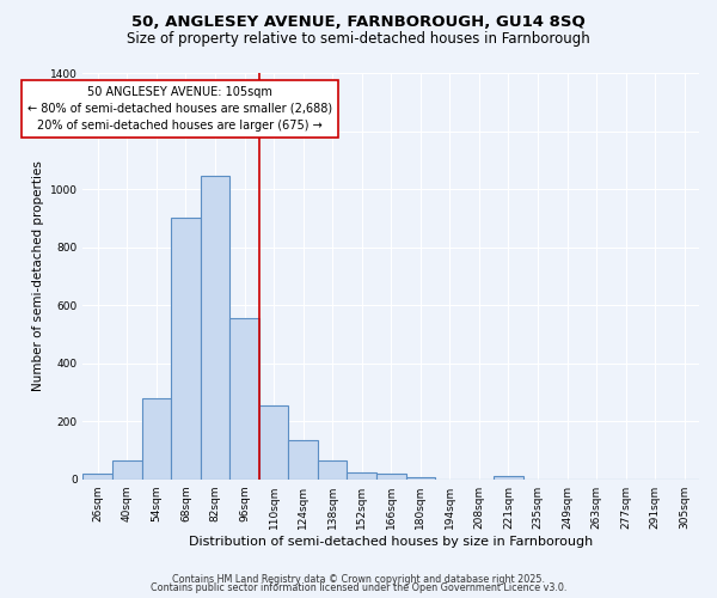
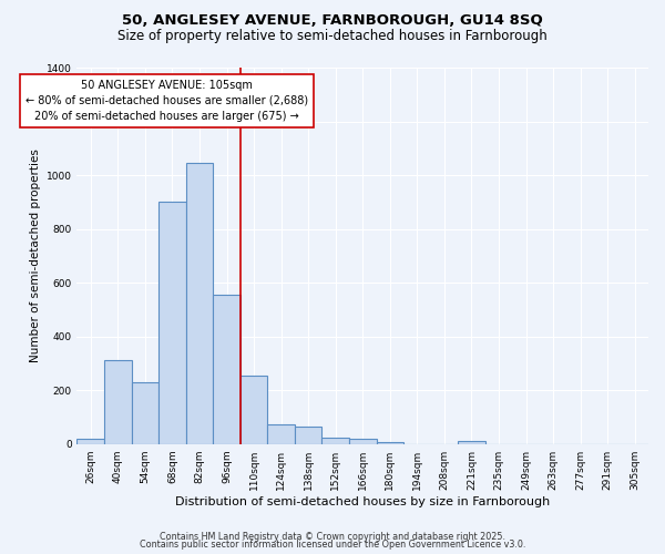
40sqm: 65 -> 310
54sqm: 280 -> 230
124sqm: 135 -> 75
